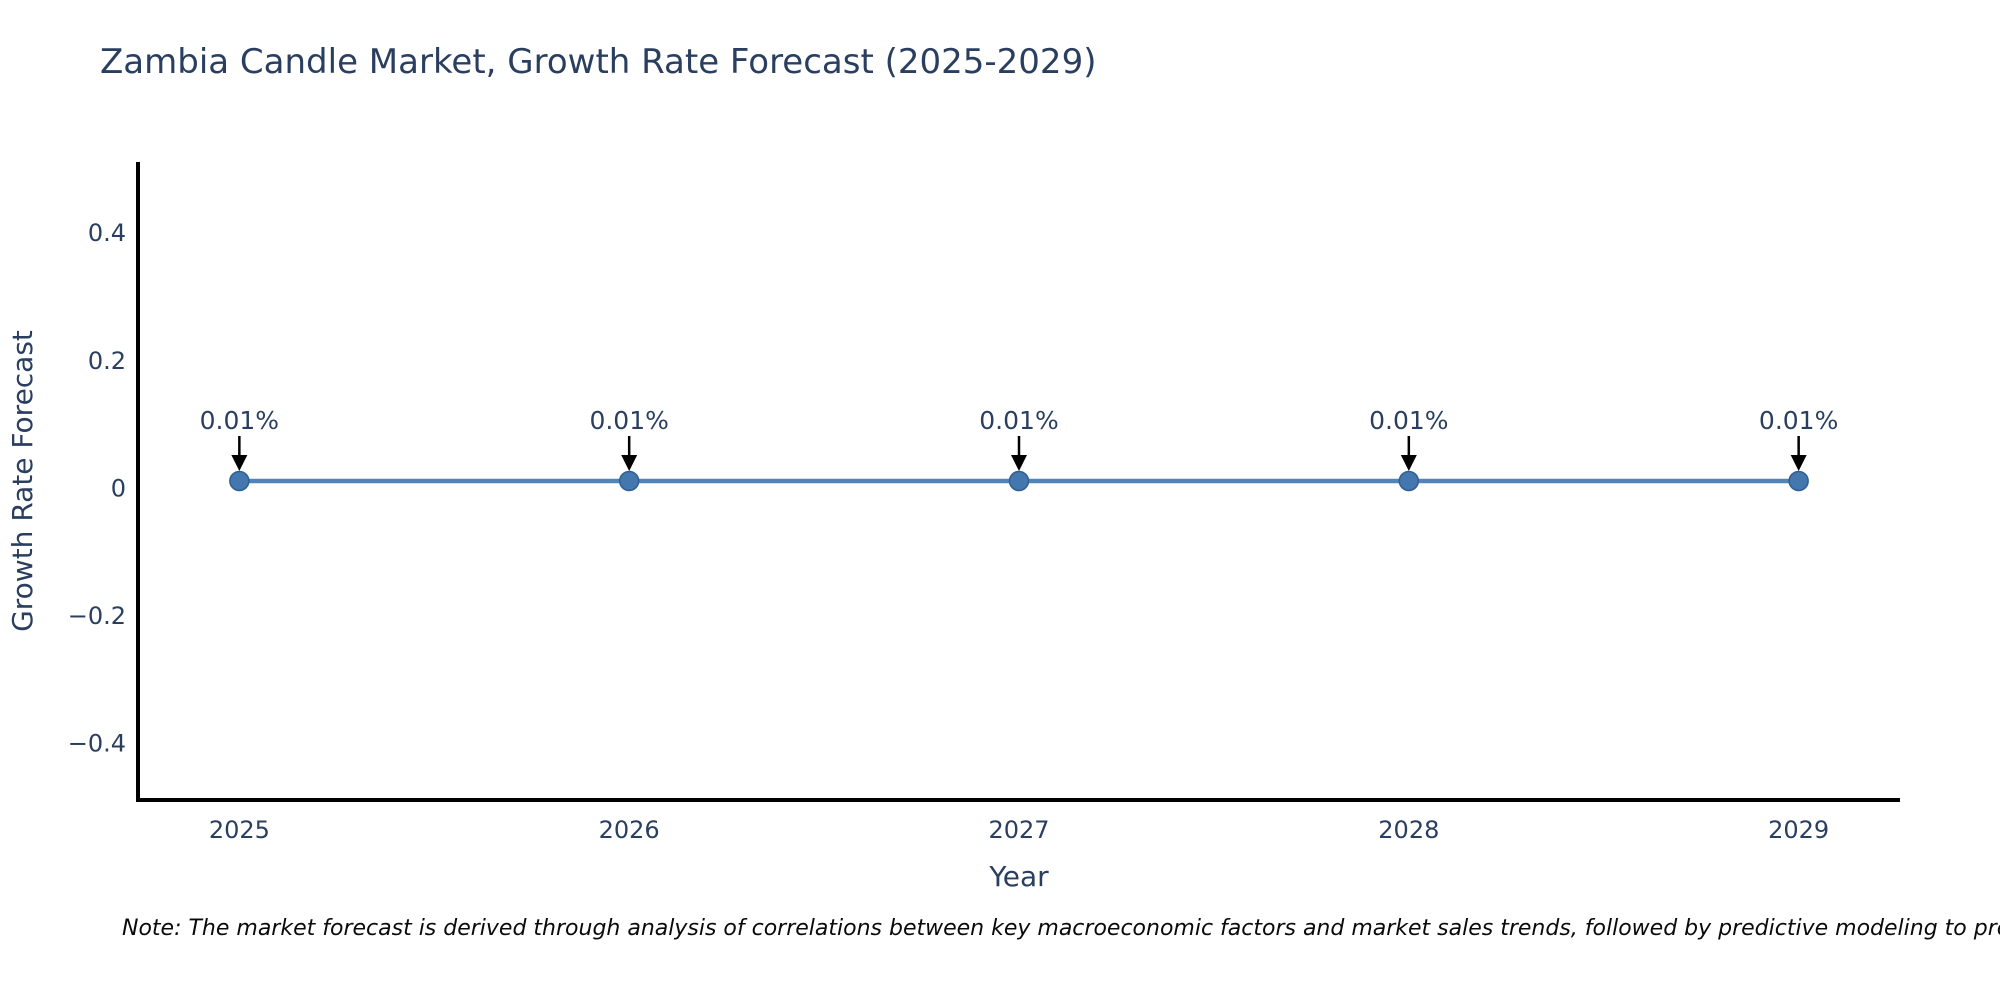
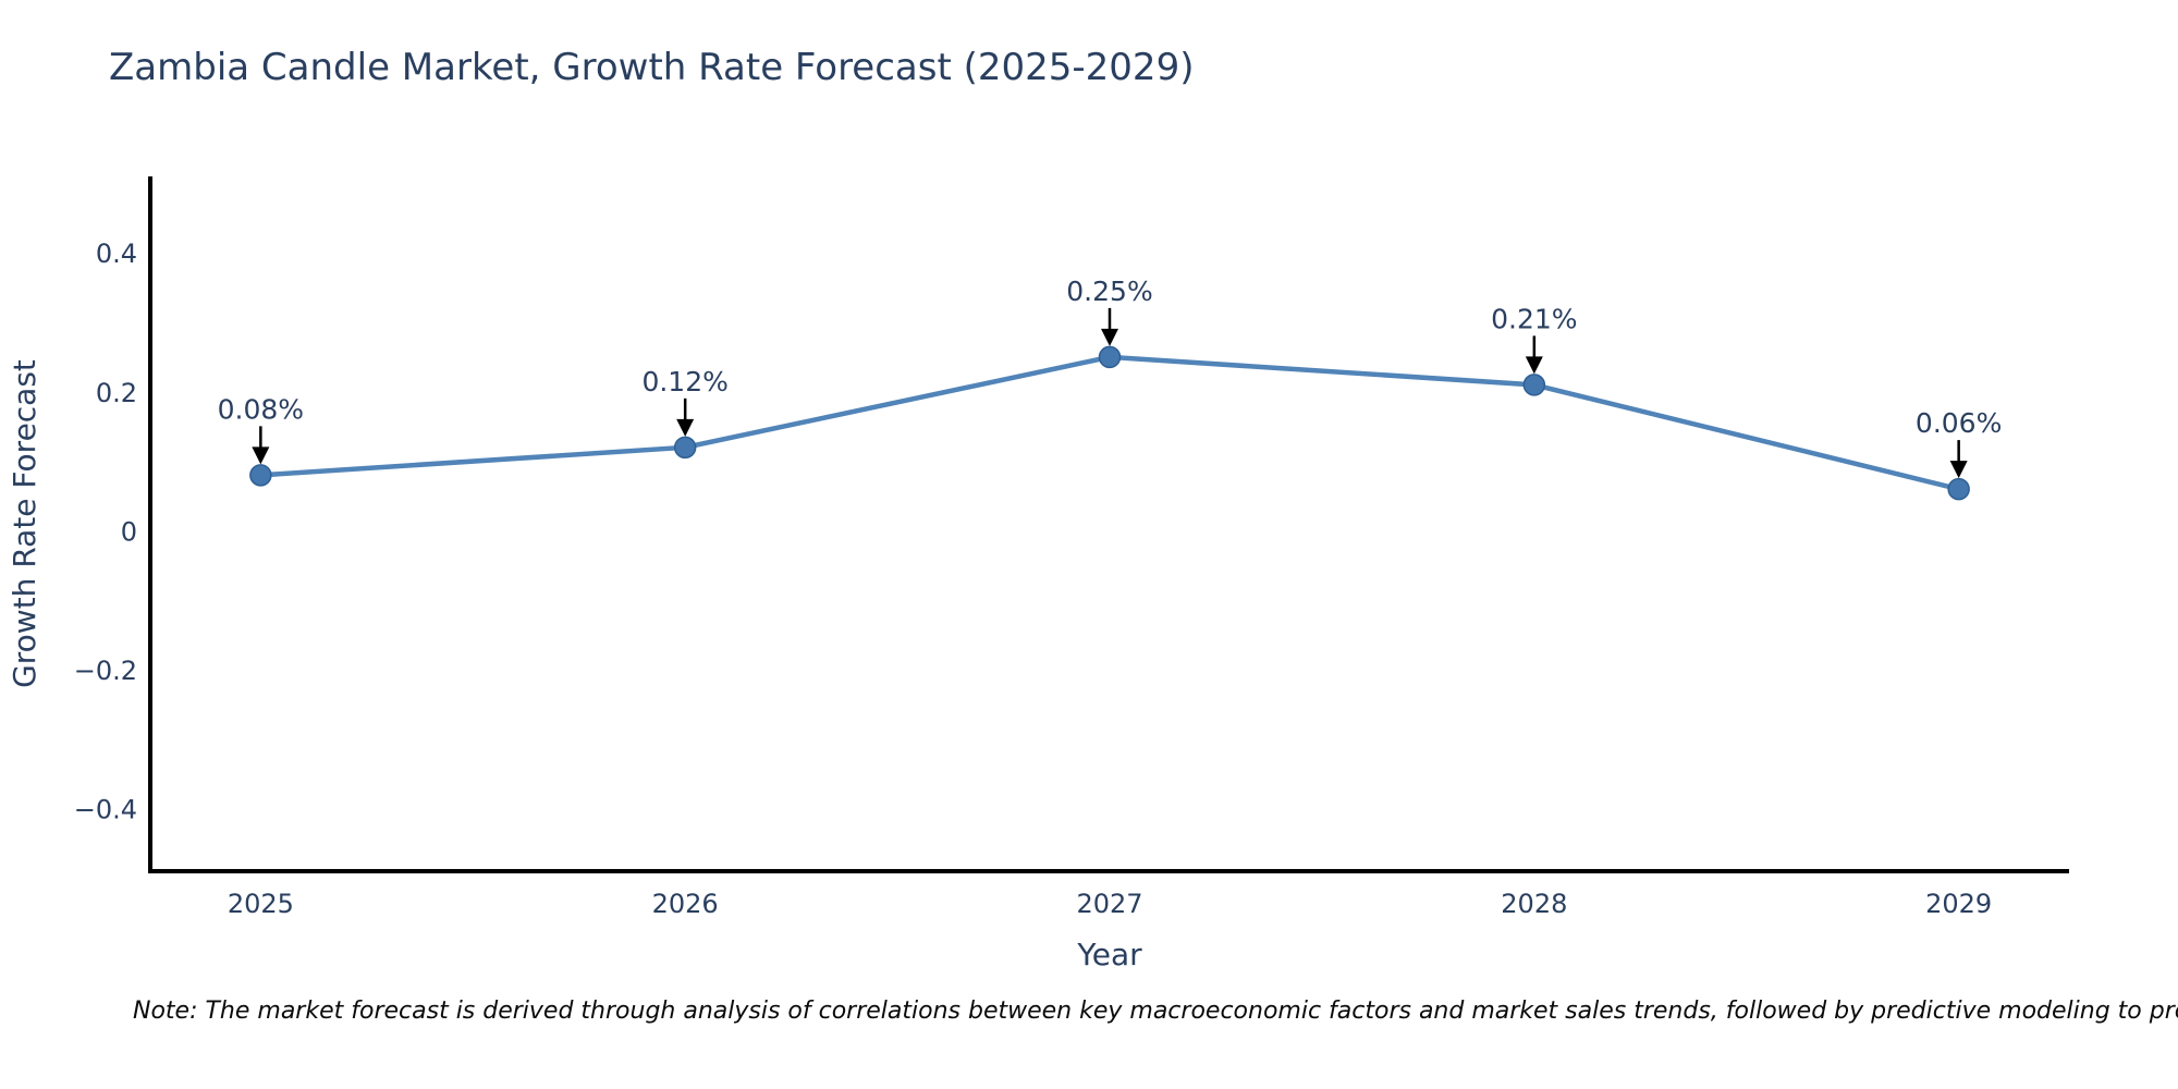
2025: 0.01% -> 0.08%
2026: 0.01% -> 0.12%
2027: 0.01% -> 0.25%
2028: 0.01% -> 0.21%
2029: 0.01% -> 0.06%
